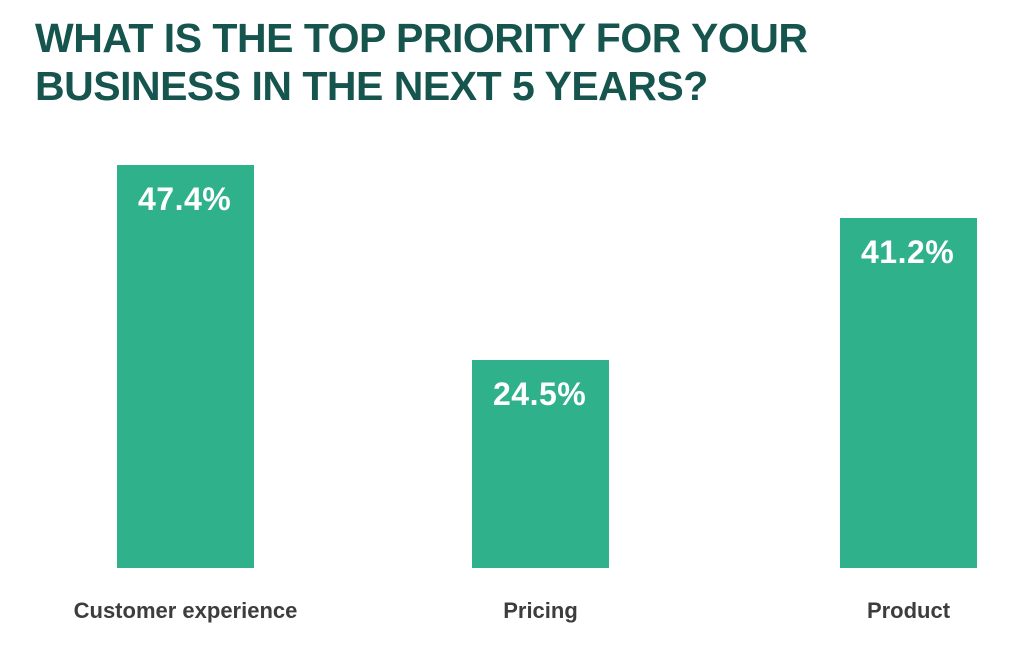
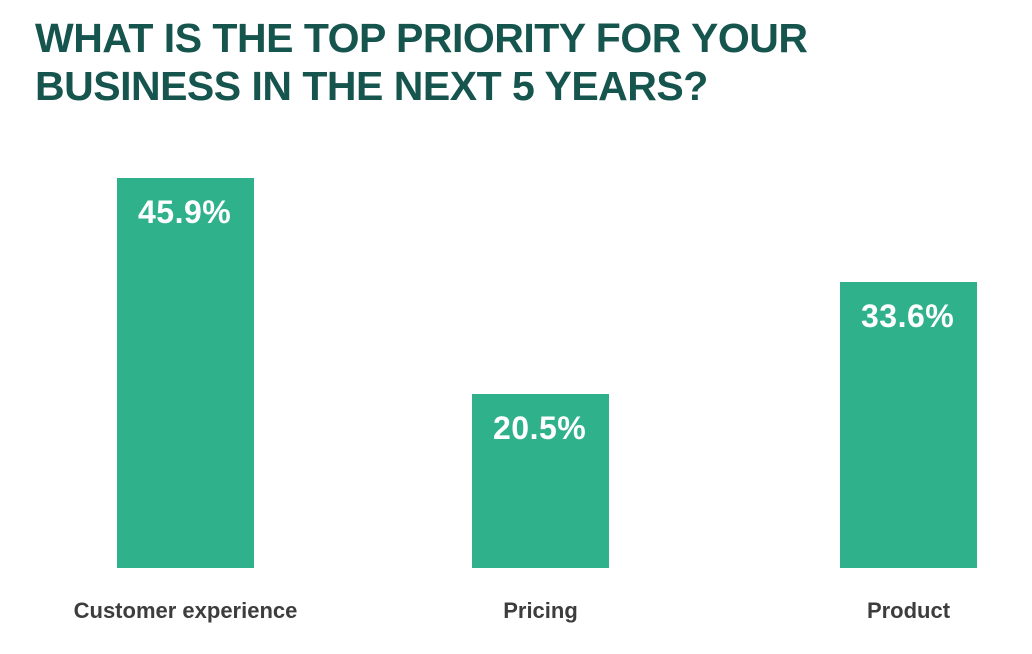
Customer experience: 47.4% -> 45.9%
Pricing: 24.5% -> 20.5%
Product: 41.2% -> 33.6%
